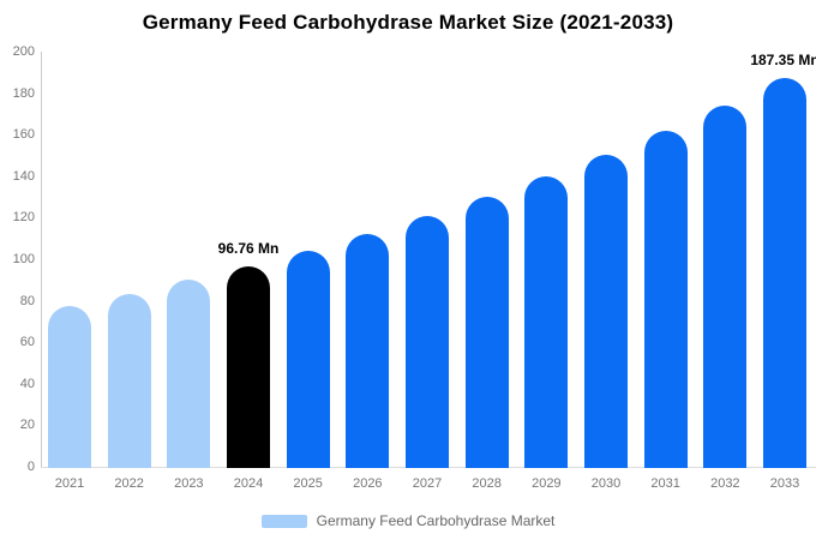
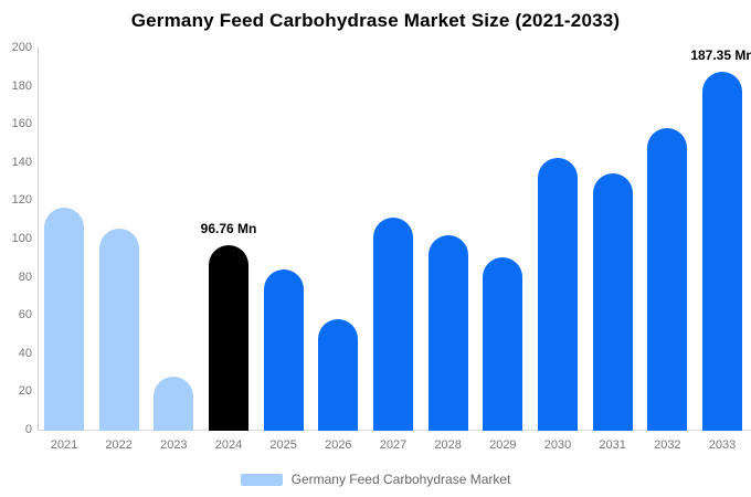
2021: 78 -> 116
2022: 84 -> 105
2023: 90 -> 28
2025: 104 -> 84
2026: 112 -> 58
2027: 121 -> 111
2028: 130 -> 102
2029: 140 -> 90
2030: 150 -> 142
2031: 162 -> 134
2032: 174 -> 158
